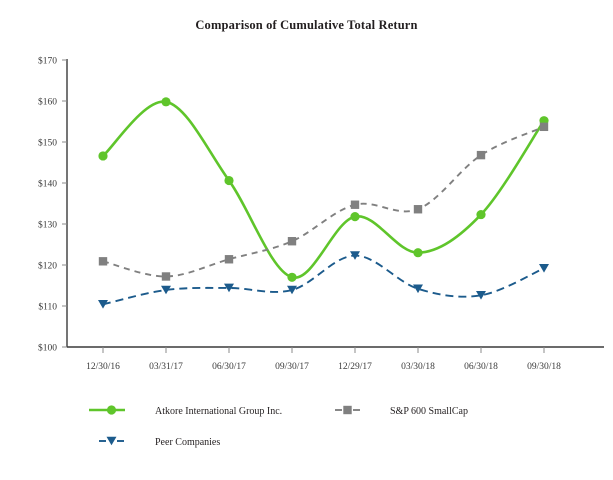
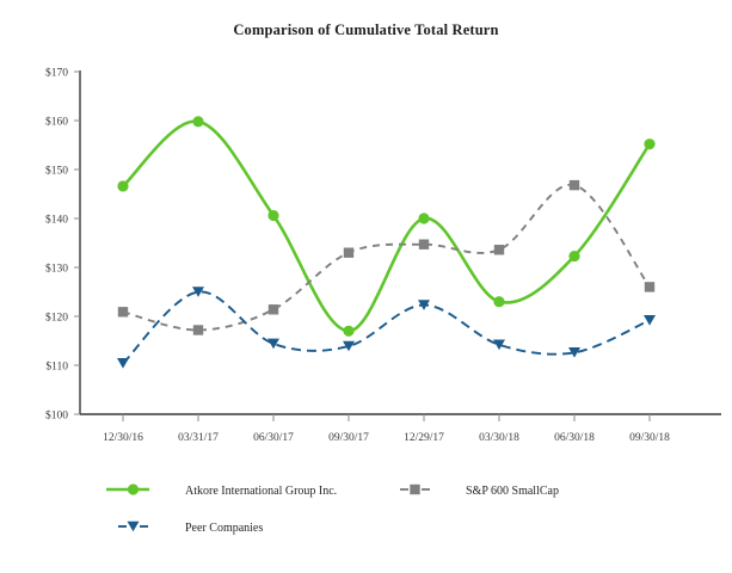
Peer Companies/03/31/17: $114 -> $125
S&P 600 SmallCap/09/30/17: $126 -> $133
Atkore International Group Inc./12/29/17: $132 -> $140
S&P 600 SmallCap/09/30/18: $154 -> $126
